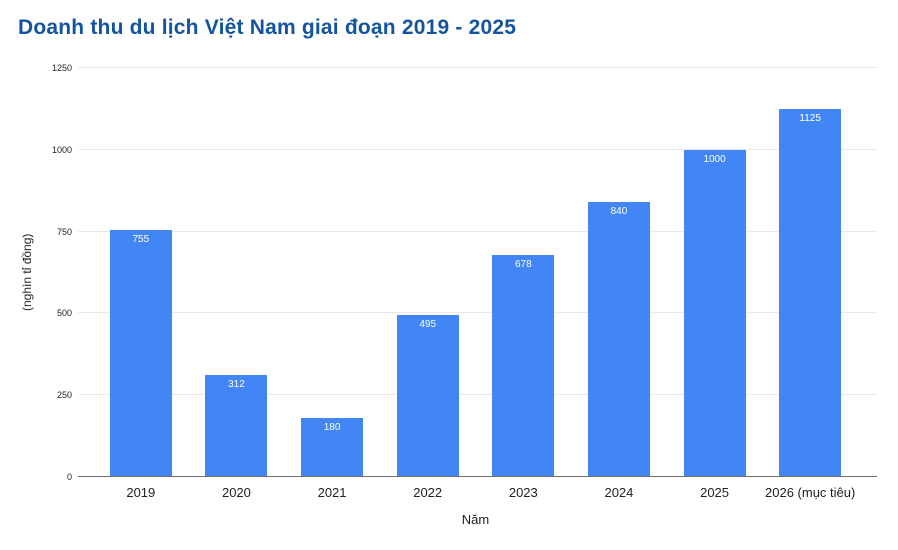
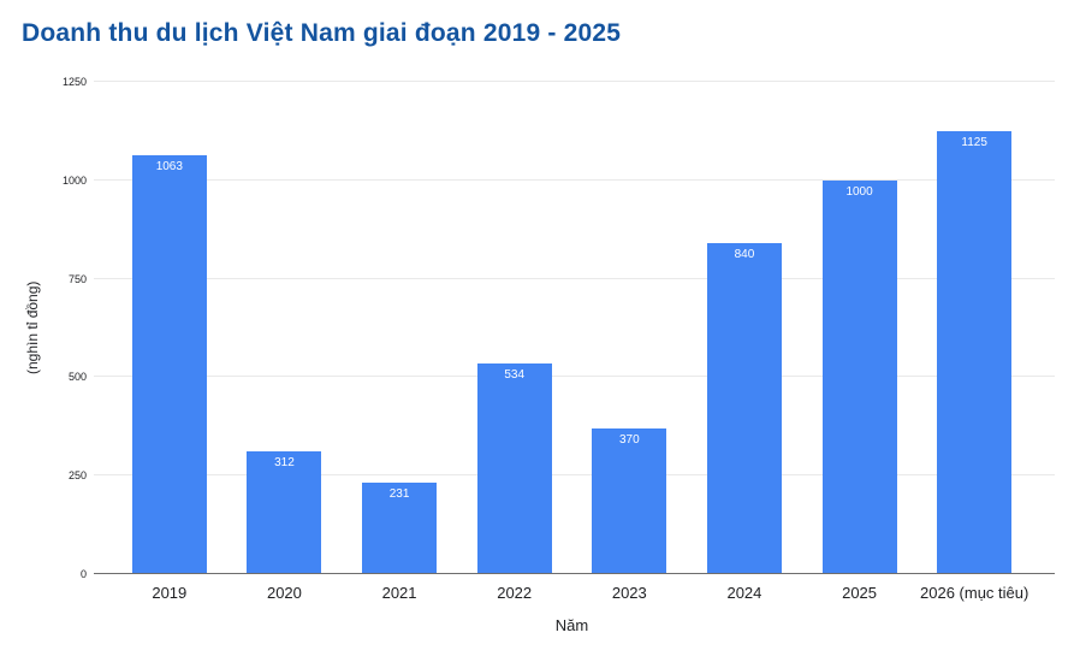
2019: 755 -> 1063
2021: 180 -> 231
2022: 495 -> 534
2023: 678 -> 370
